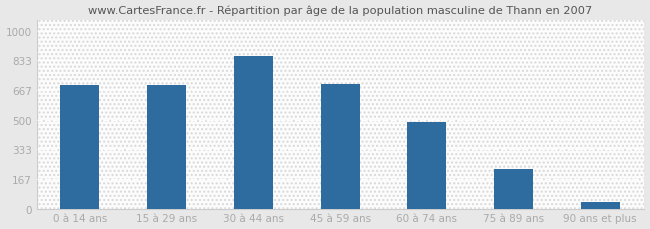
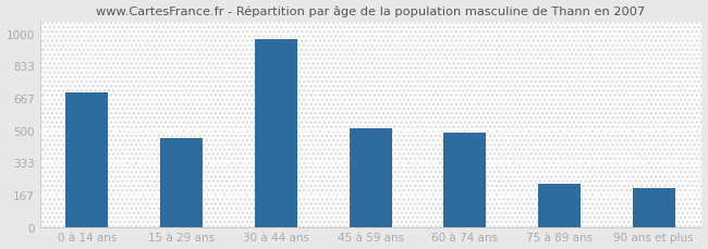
15 à 29 ans: 690 -> 460
30 à 44 ans: 860 -> 970
45 à 59 ans: 700 -> 510
90 ans et plus: 40 -> 200
